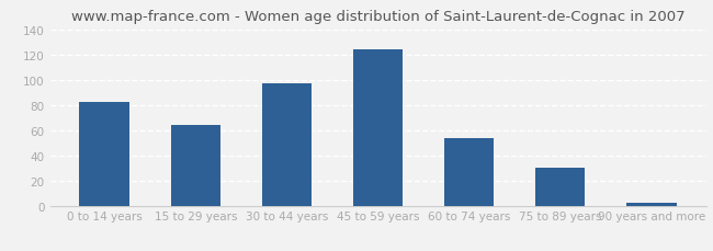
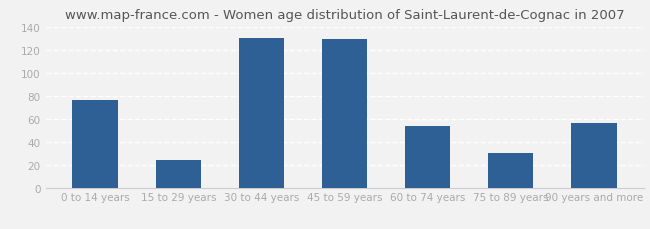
0 to 14 years: 82 -> 76
15 to 29 years: 64 -> 24
30 to 44 years: 97 -> 130
45 to 59 years: 124 -> 129
90 years and more: 2 -> 56
